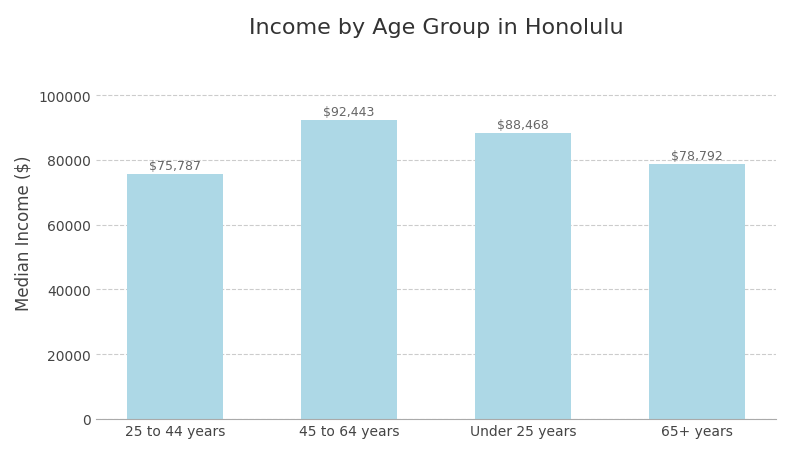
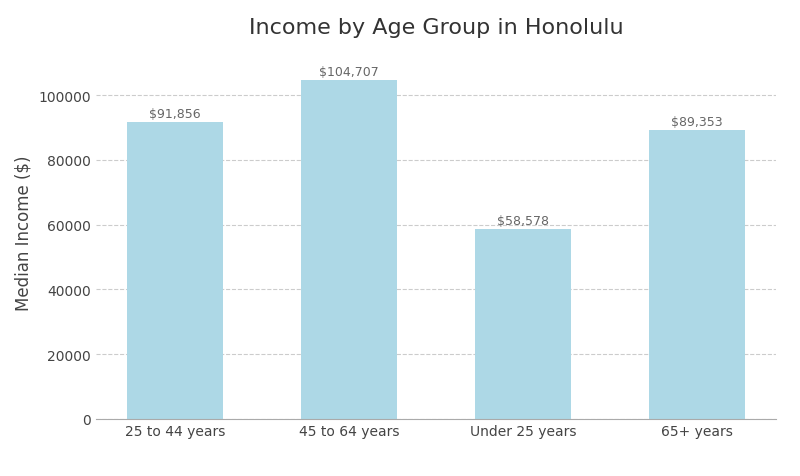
25 to 44 years: $75,787 -> $91,856
45 to 64 years: $92,443 -> $104,707
Under 25 years: $88,468 -> $58,578
65+ years: $78,792 -> $89,353
